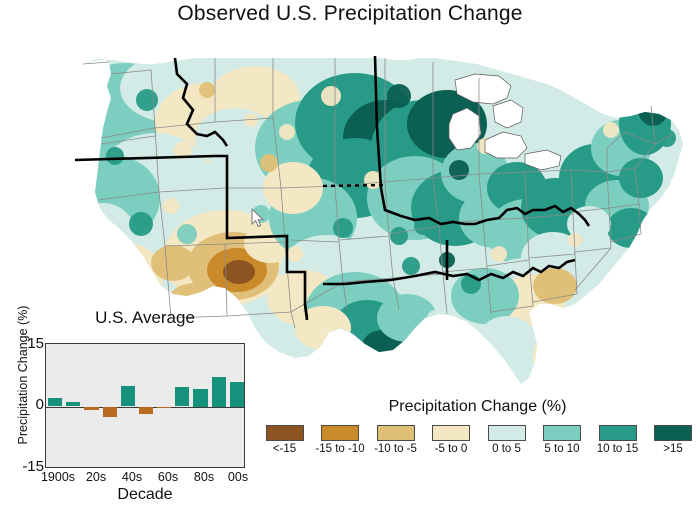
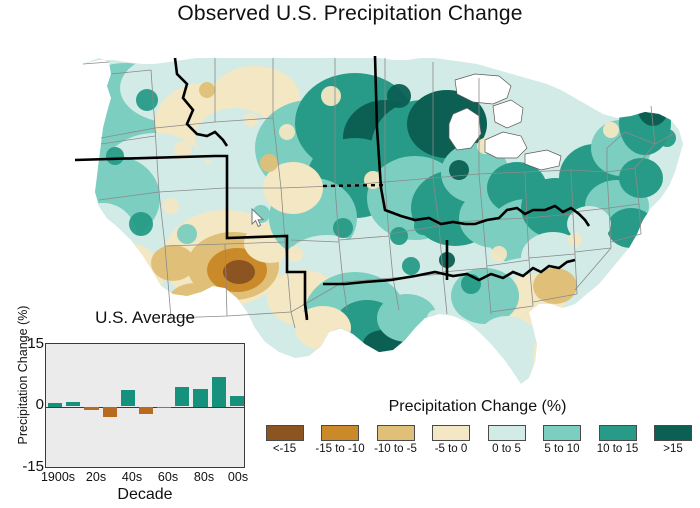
1900s: 2 -> 1
40s: 5 -> 4
00s: 6 -> 3
